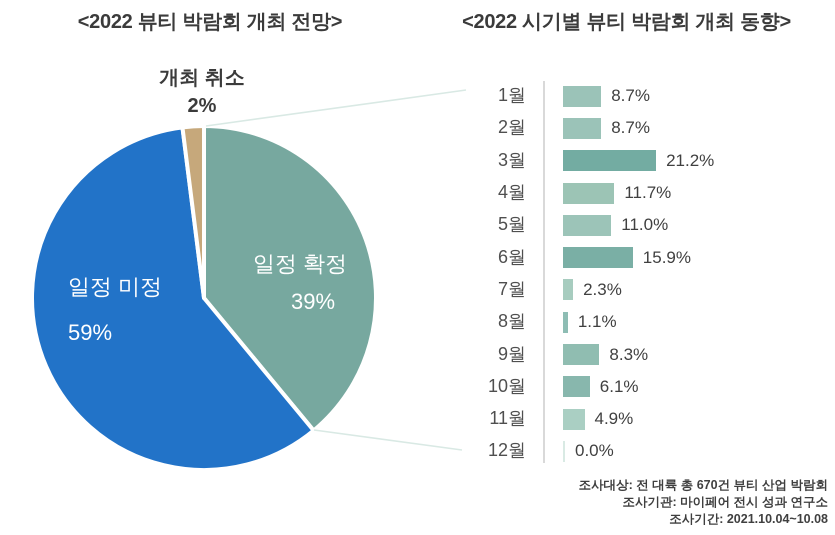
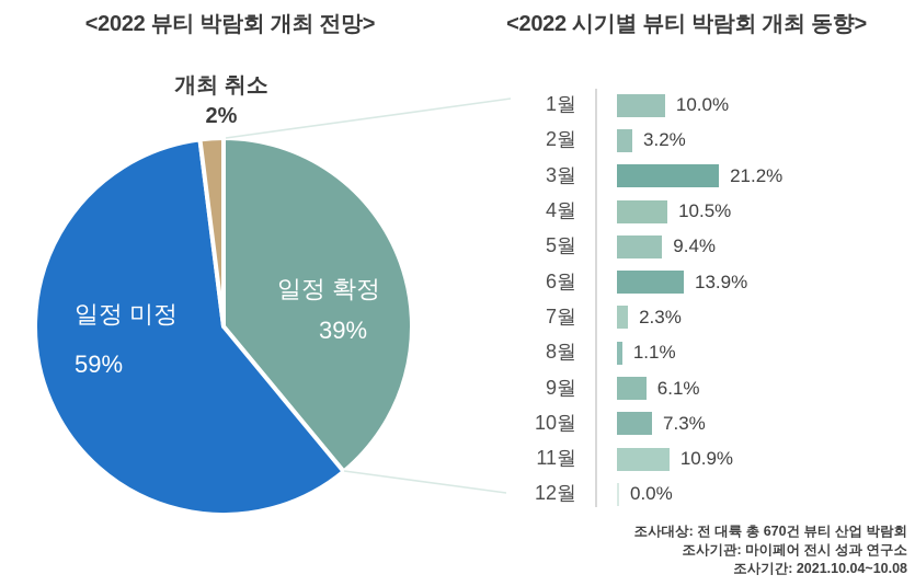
<2022 시기별 뷰티 박람회 개최 동향>/1월: 8.7% -> 10.0%
<2022 시기별 뷰티 박람회 개최 동향>/2월: 8.7% -> 3.2%
<2022 시기별 뷰티 박람회 개최 동향>/4월: 11.7% -> 10.5%
<2022 시기별 뷰티 박람회 개최 동향>/5월: 11.0% -> 9.4%
<2022 시기별 뷰티 박람회 개최 동향>/6월: 15.9% -> 13.9%
<2022 시기별 뷰티 박람회 개최 동향>/9월: 8.3% -> 6.1%
<2022 시기별 뷰티 박람회 개최 동향>/10월: 6.1% -> 7.3%
<2022 시기별 뷰티 박람회 개최 동향>/11월: 4.9% -> 10.9%
